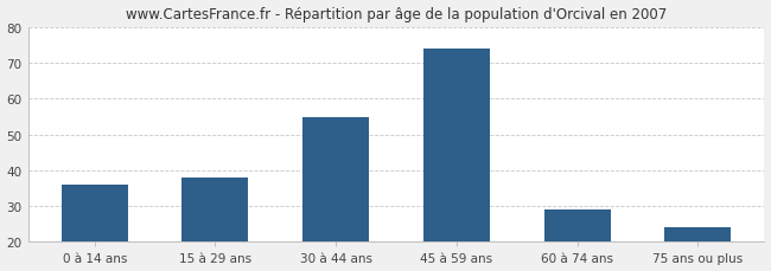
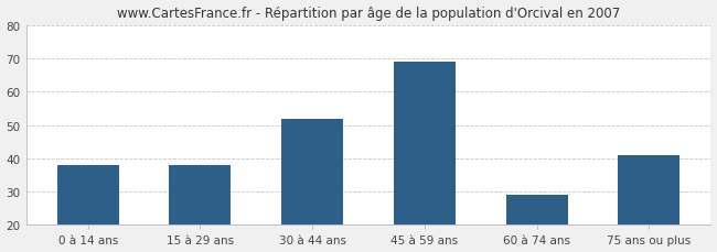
0 à 14 ans: 36 -> 38
30 à 44 ans: 55 -> 52
45 à 59 ans: 74 -> 69
75 ans ou plus: 24 -> 41
